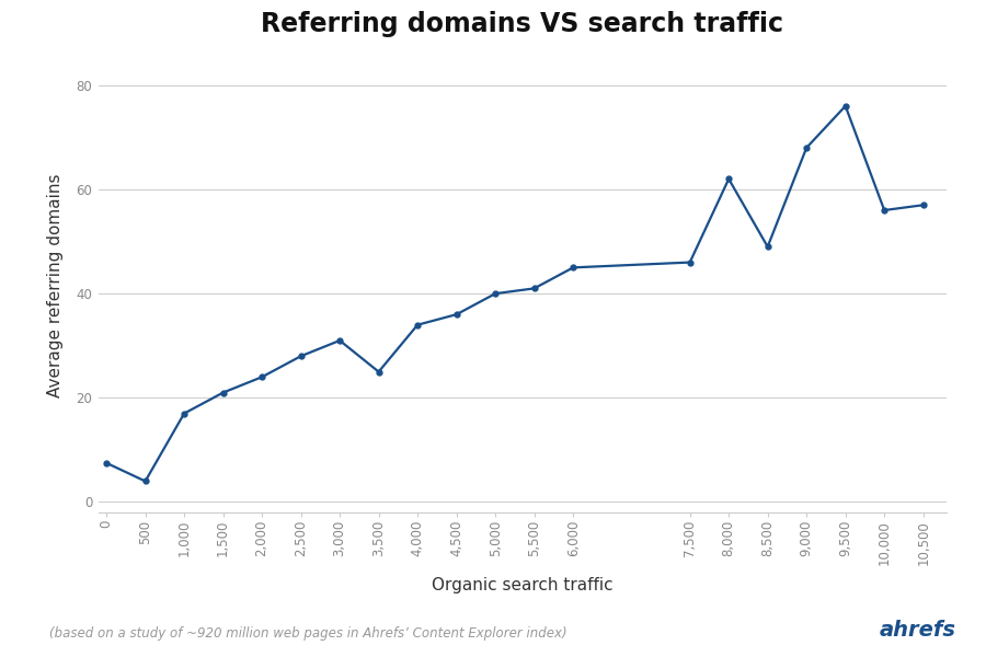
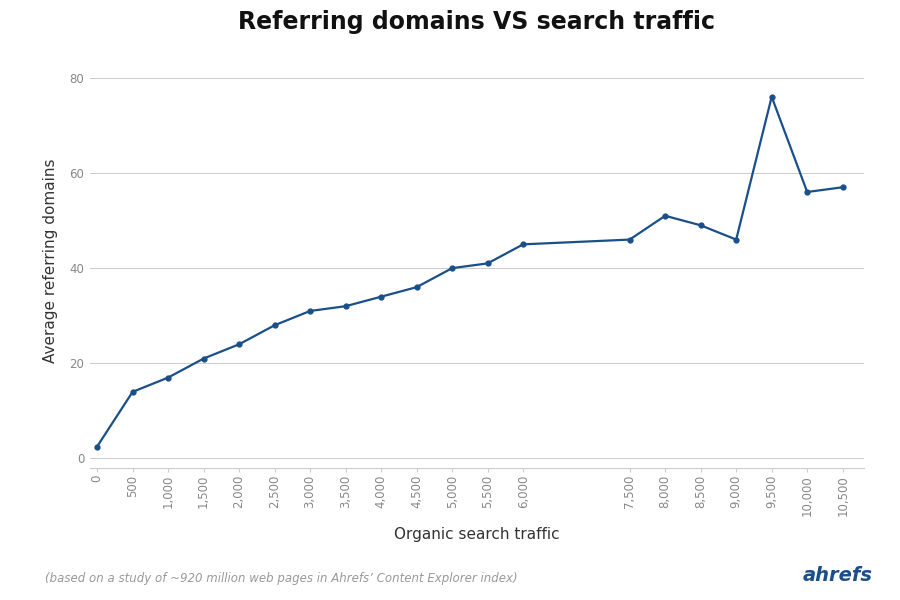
0: 7.5 -> 2.5
500: 4.0 -> 14.0
3,500: 25.0 -> 32.0
8,000: 62.0 -> 51.0
9,000: 68.0 -> 46.0
